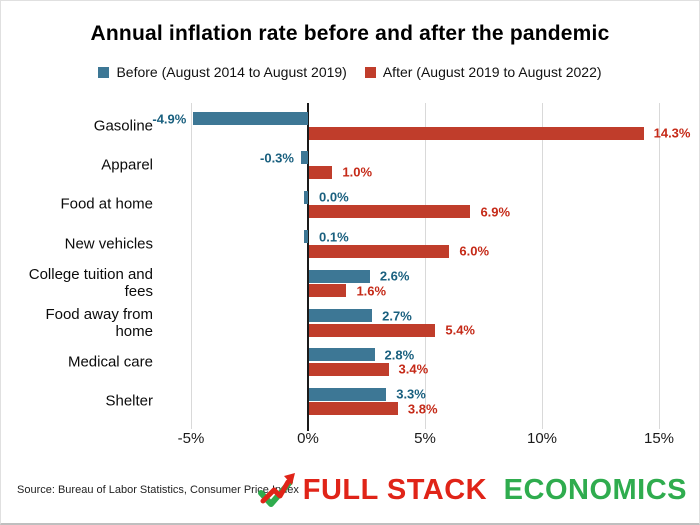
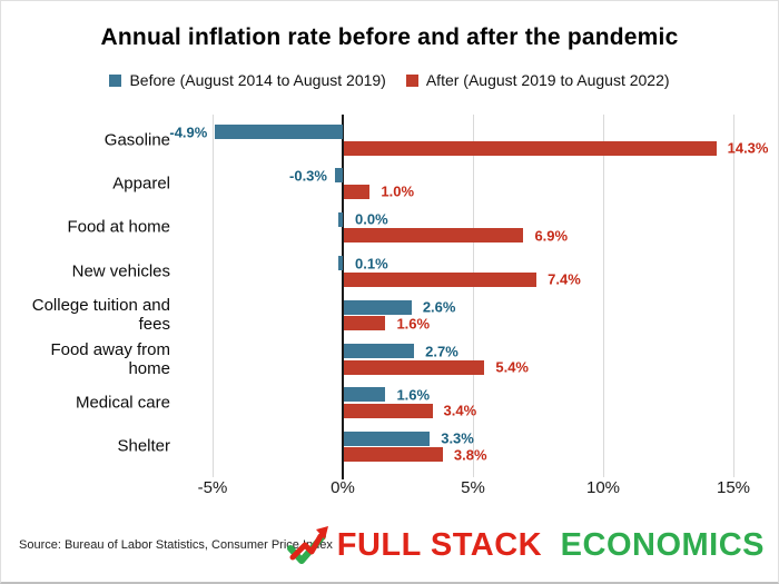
After (August 2019 to August 2022)/New vehicles: 6.0% -> 7.4%
Before (August 2014 to August 2019)/Medical care: 2.8% -> 1.6%
